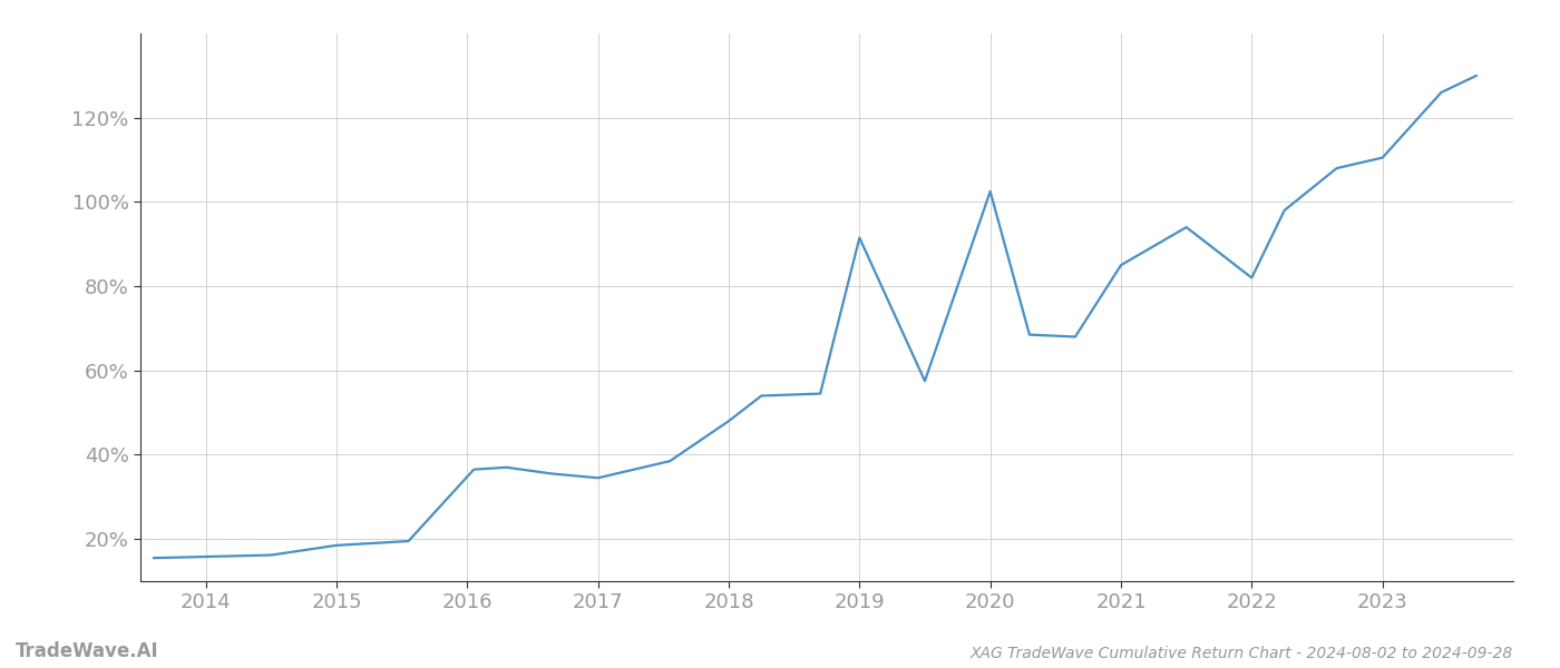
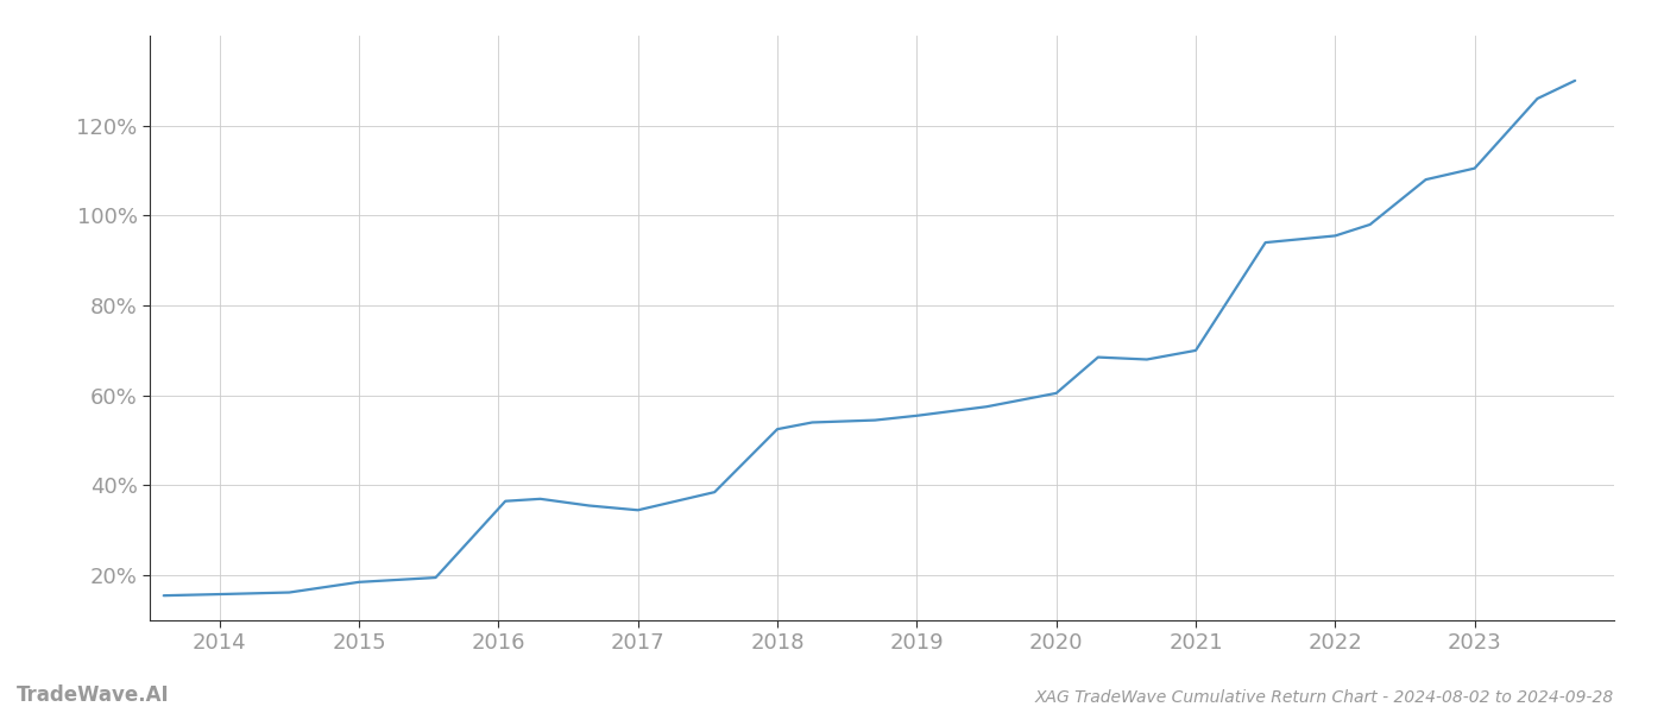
2018: 48.0% -> 52.5%
2019: 91.5% -> 55.5%
2020: 102.5% -> 60.5%
2021: 85.0% -> 70.0%
2022: 82.0% -> 95.5%
